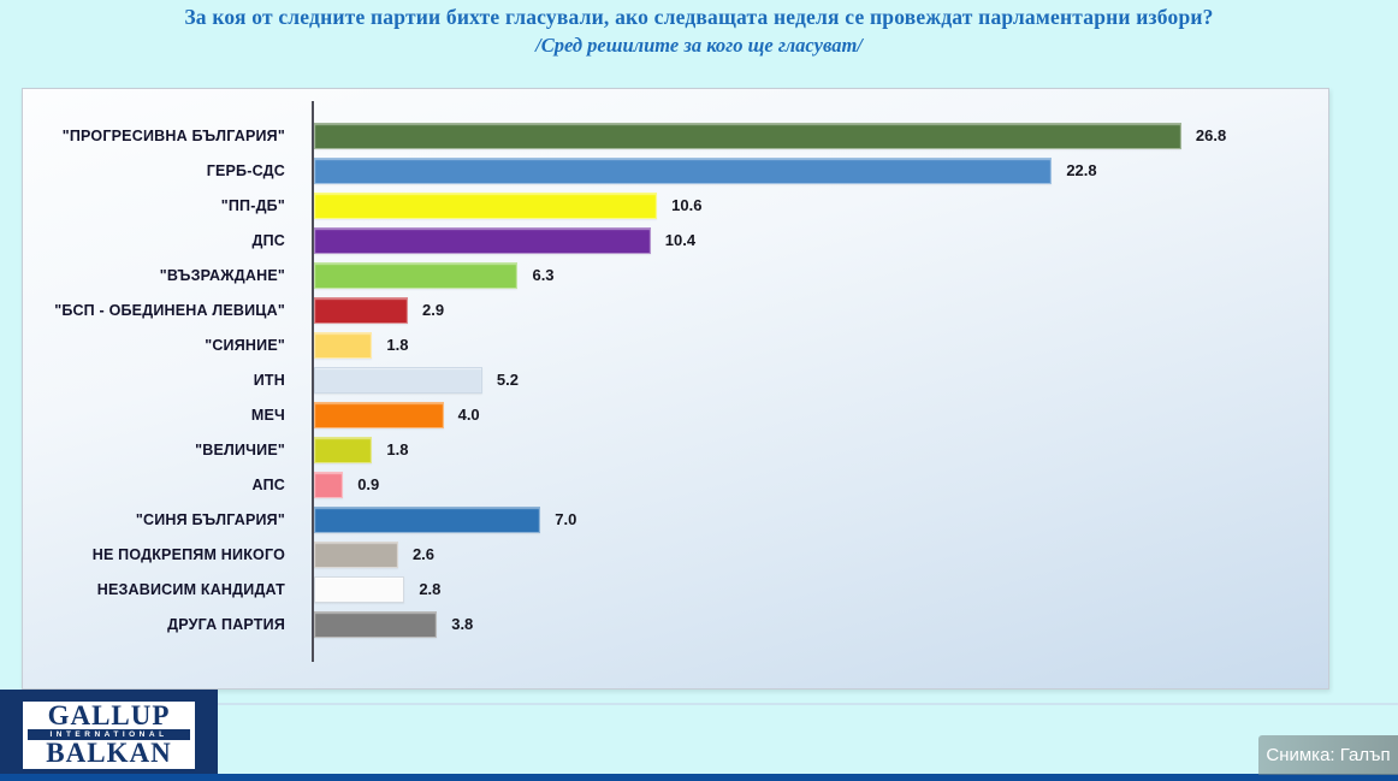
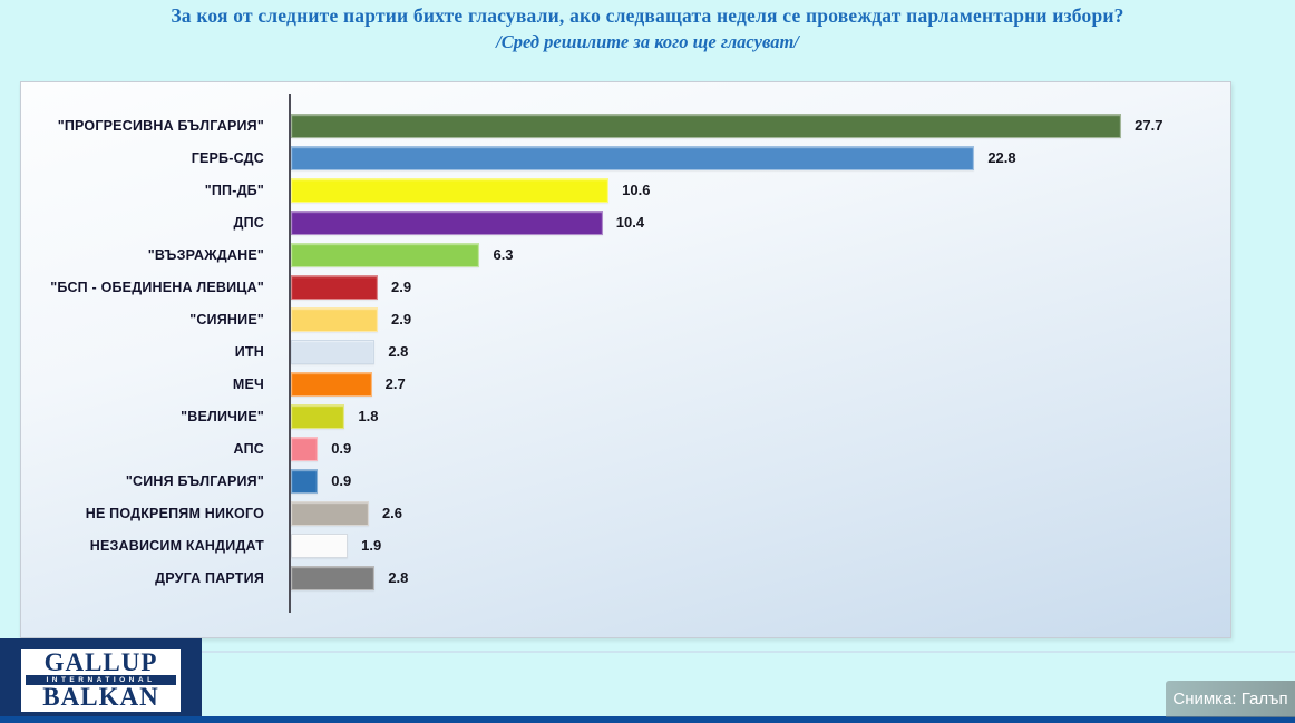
"ПРОГРЕСИВНА БЪЛГАРИЯ": 26.8 -> 27.7
"СИЯНИЕ": 1.8 -> 2.9
ИТН: 5.2 -> 2.8
МЕЧ: 4.0 -> 2.7
"СИНЯ БЪЛГАРИЯ": 7.0 -> 0.9
НЕЗАВИСИМ КАНДИДАТ: 2.8 -> 1.9
ДРУГА ПАРТИЯ: 3.8 -> 2.8
